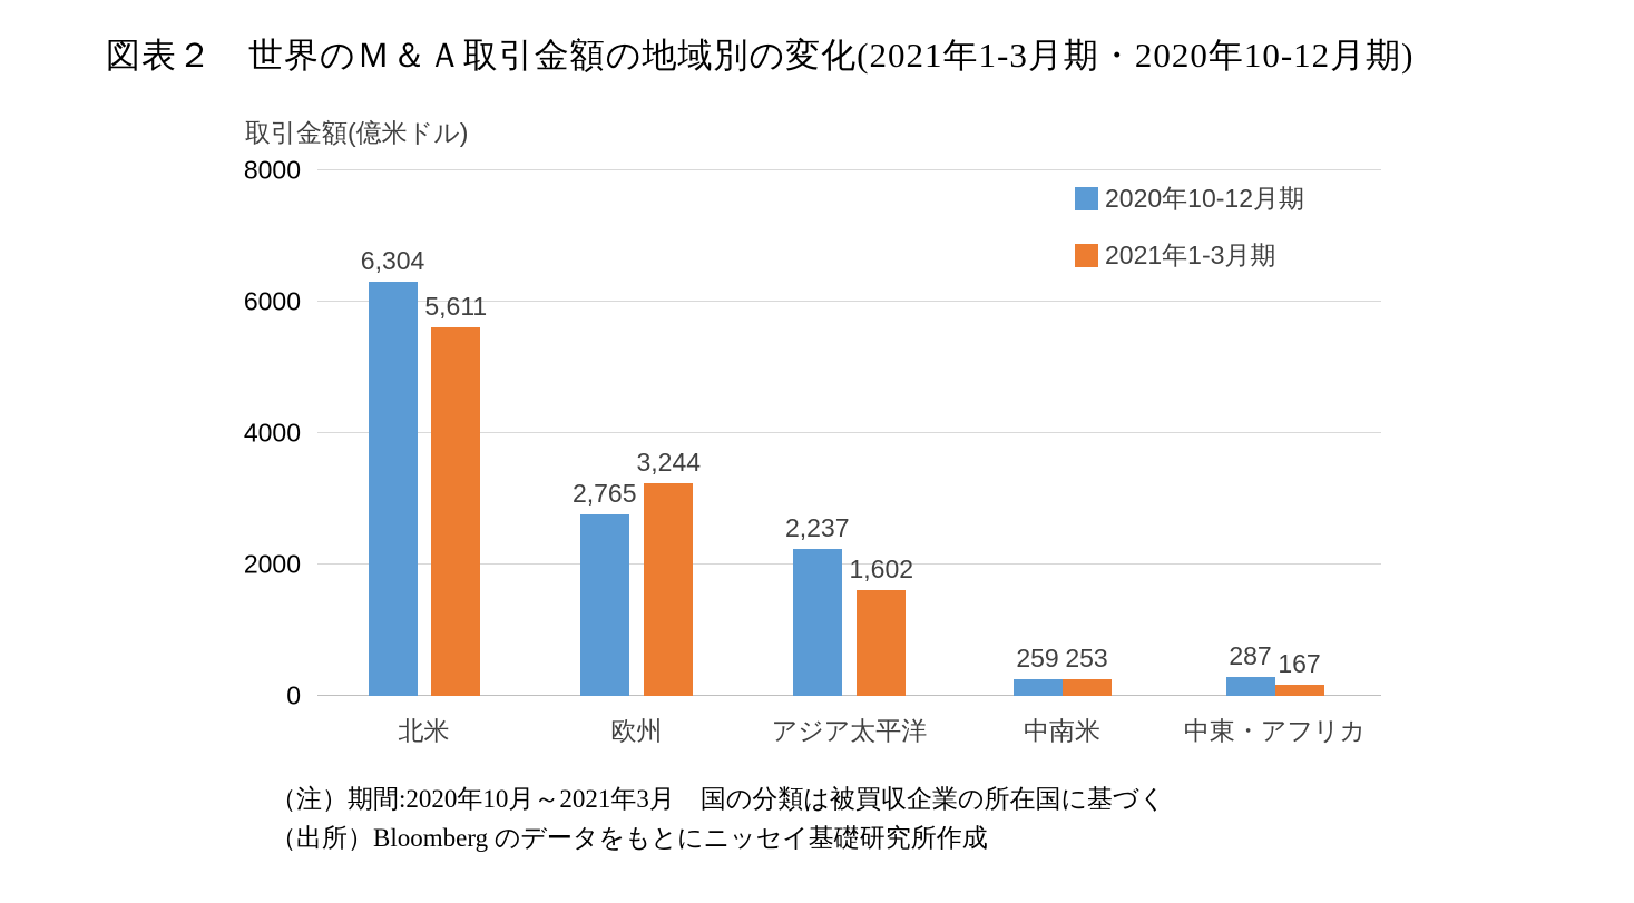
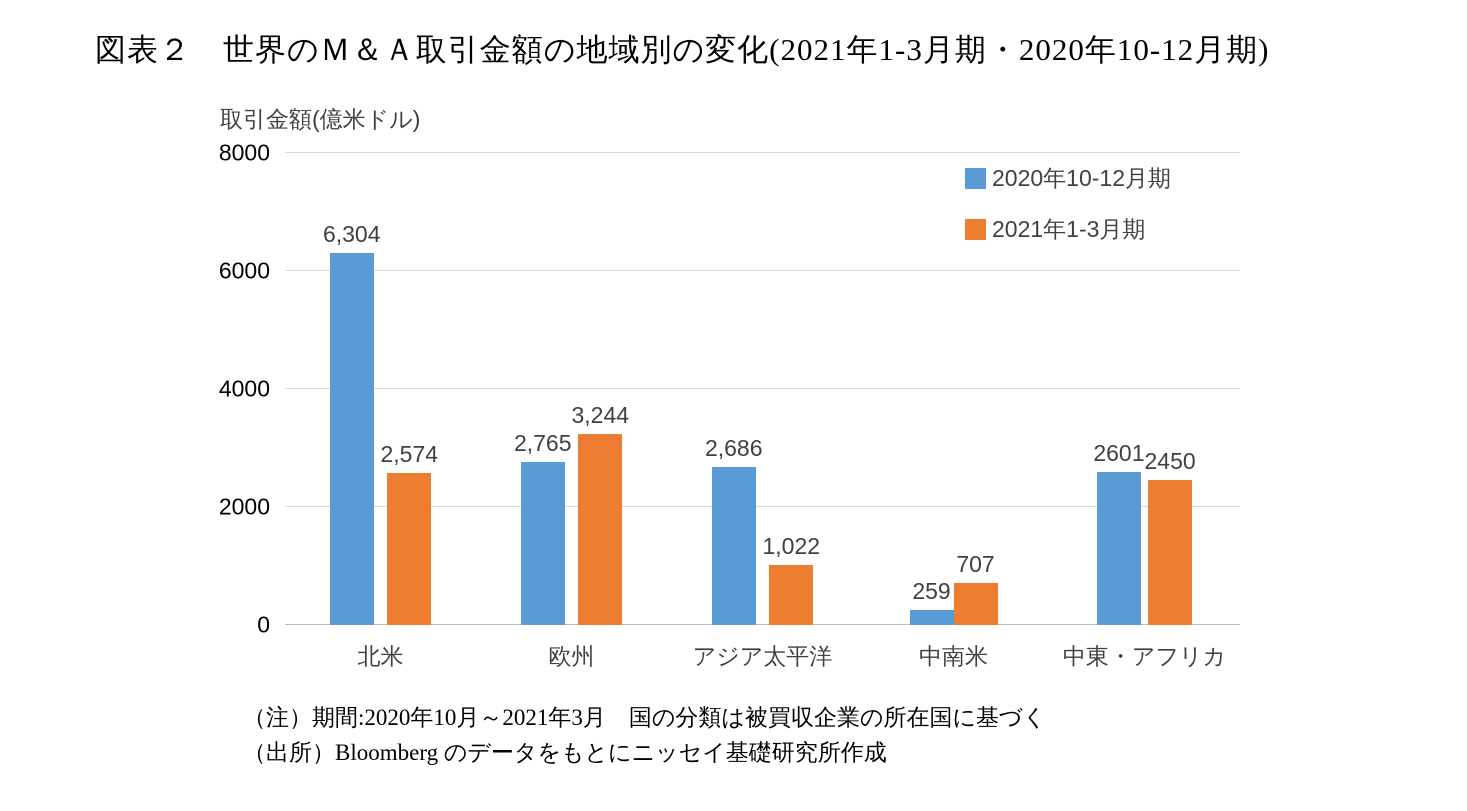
2021年1-3月期/北米: 5,611 -> 2,574
2020年10-12月期/アジア太平洋: 2,237 -> 2,686
2021年1-3月期/アジア太平洋: 1,602 -> 1,022
2021年1-3月期/中南米: 253 -> 707
2020年10-12月期/中東・アフリカ: 287 -> 2601
2021年1-3月期/中東・アフリカ: 167 -> 2450
